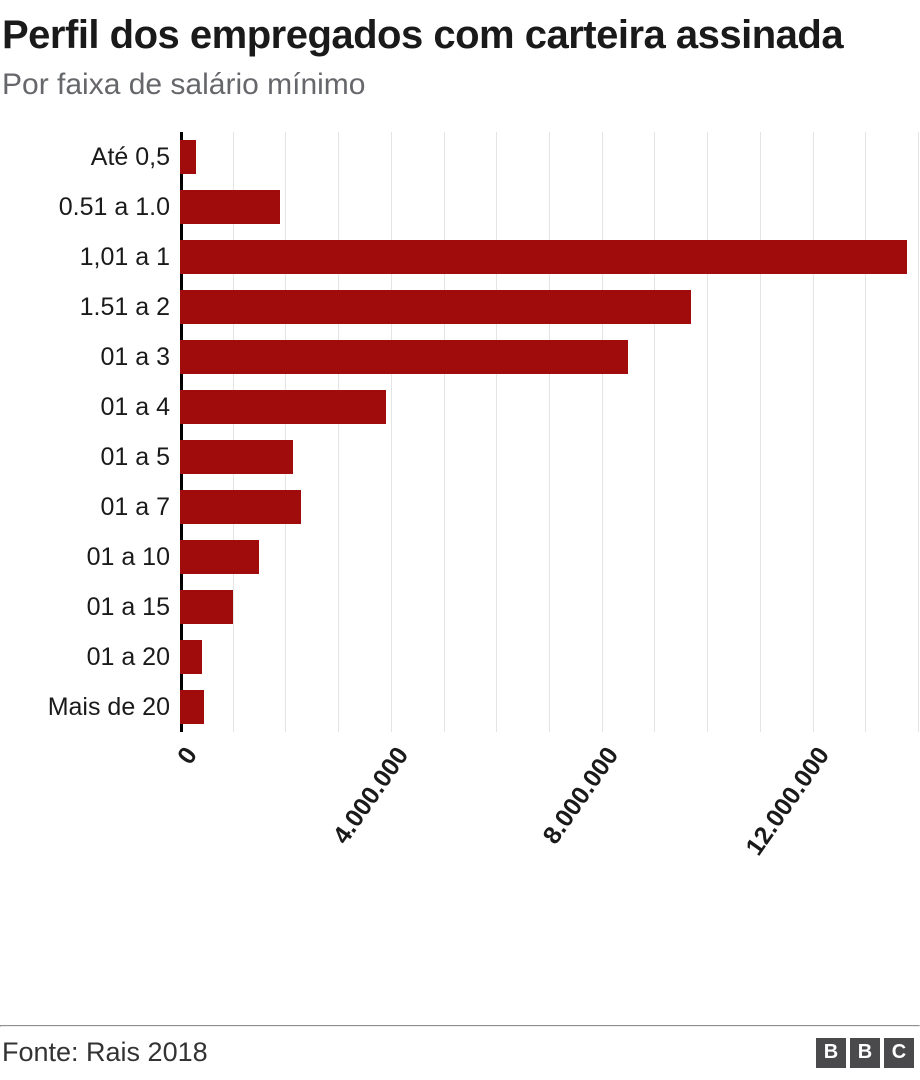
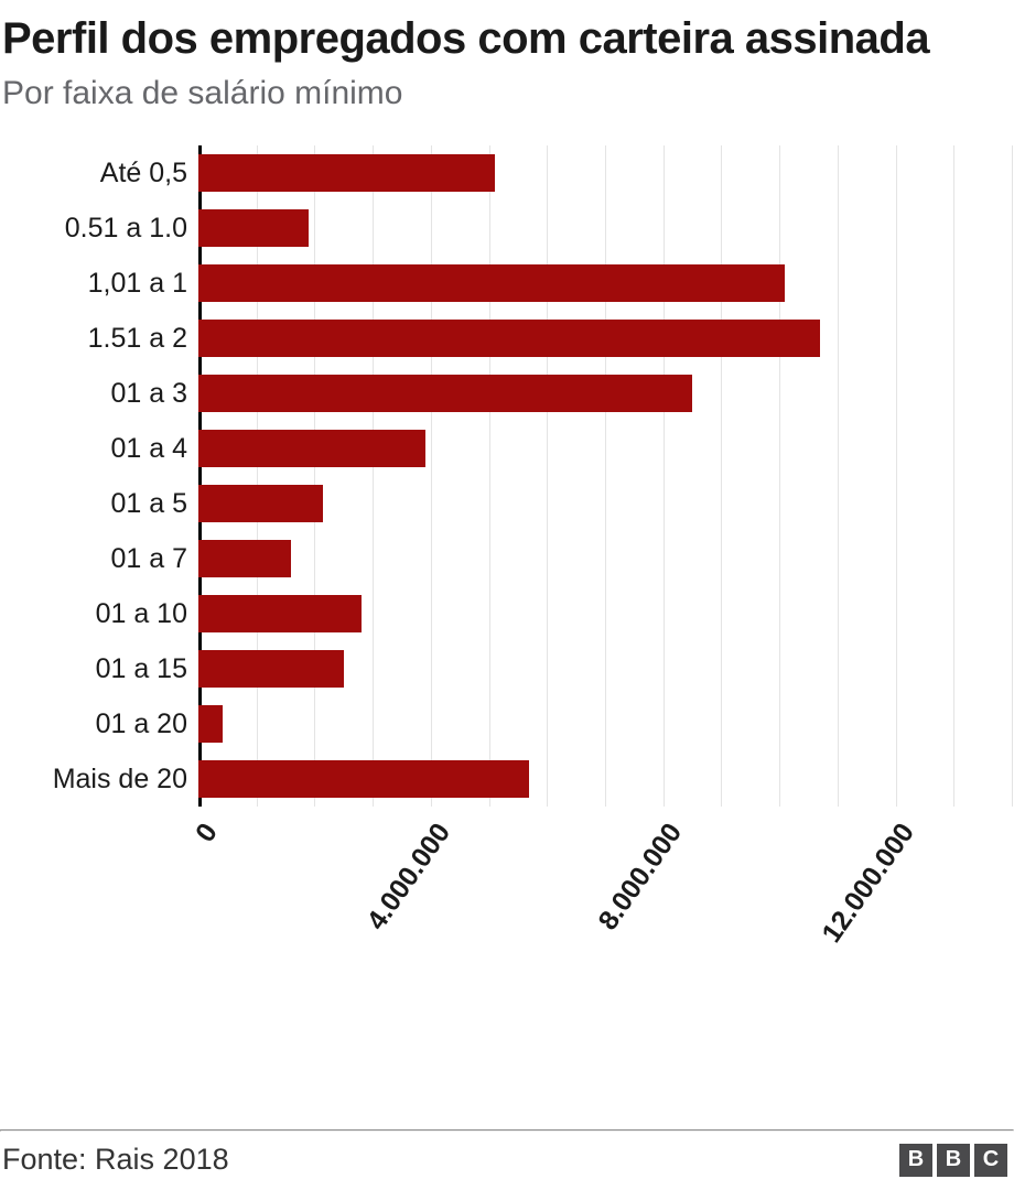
Até 0,5: 300000 -> 5100000
1,01 a 1: 13800000 -> 10100000
1.51 a 2: 9700000 -> 10700000
01 a 7: 2300000 -> 1600000
01 a 10: 1500000 -> 2800000
01 a 15: 1000000 -> 2500000
Mais de 20: 400000 -> 5700000
